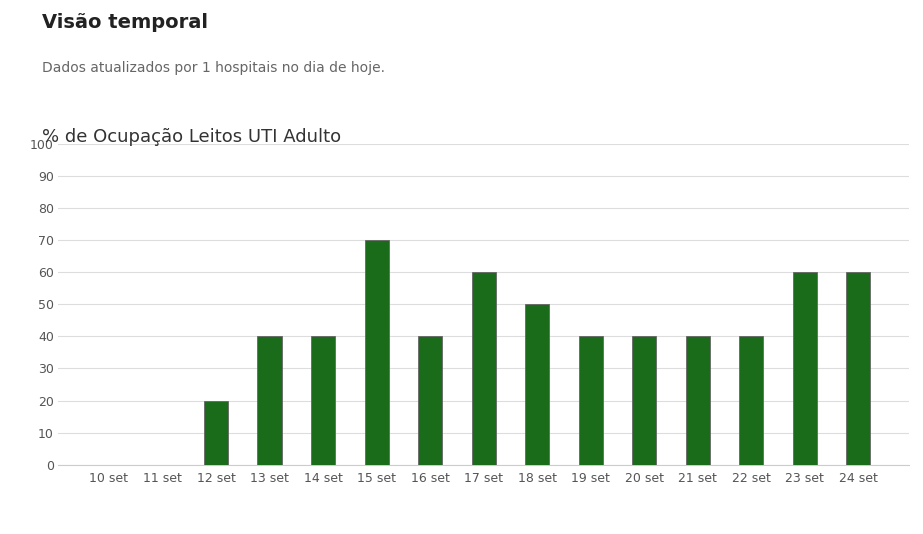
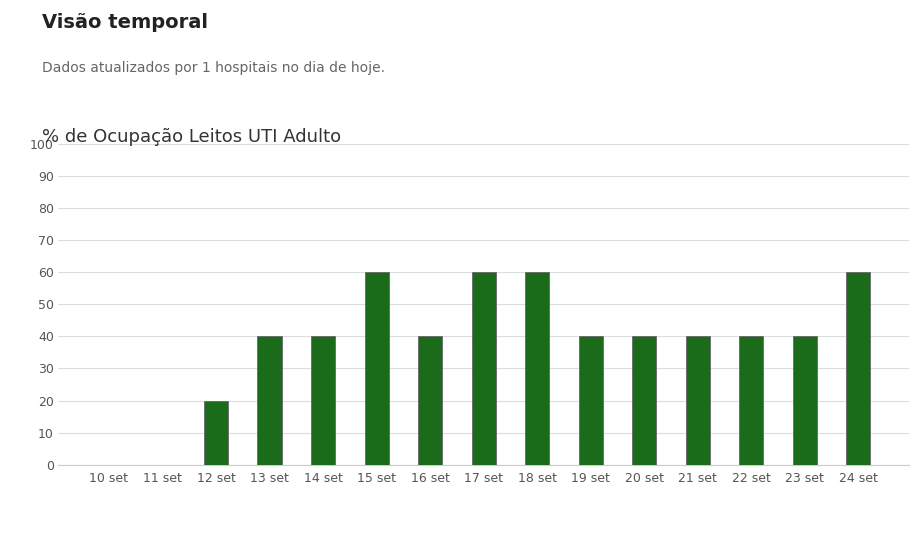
15 set: 70 -> 60
18 set: 50 -> 60
23 set: 60 -> 40
